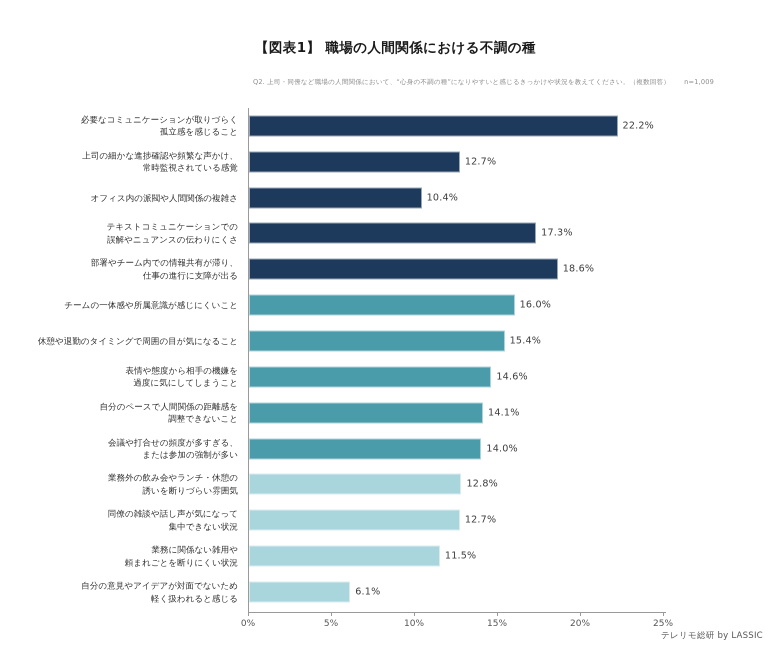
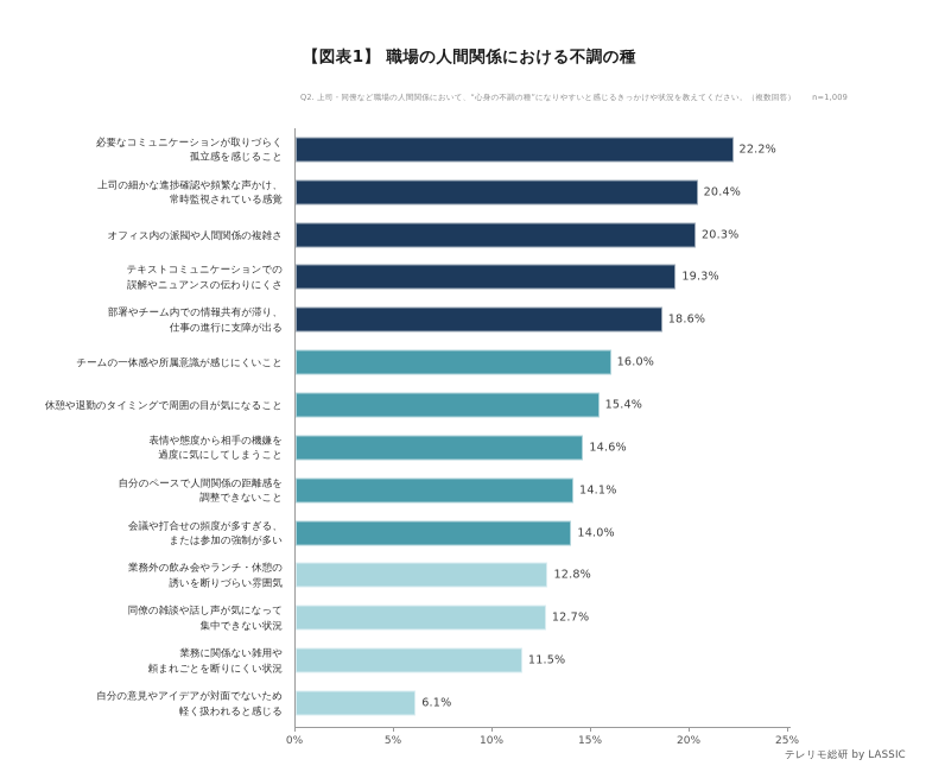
上司の細かな進捗確認や頻繁な声かけ、 常時監視されている感覚: 12.7% -> 20.4%
オフィス内の派閥や人間関係の複雑さ: 10.4% -> 20.3%
テキストコミュニケーションでの 誤解やニュアンスの伝わりにくさ: 17.3% -> 19.3%
